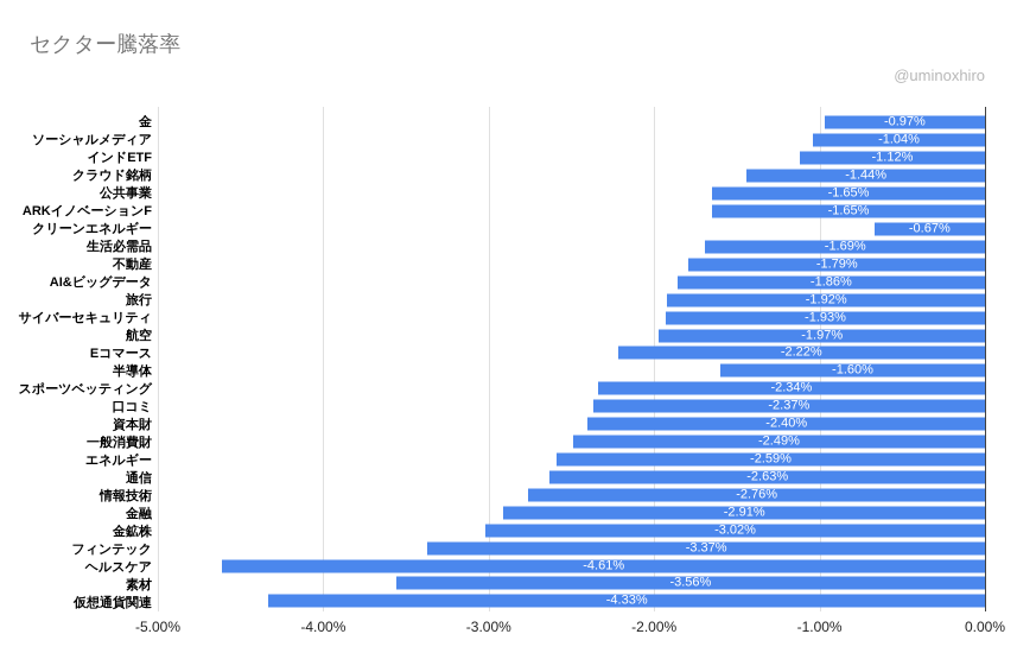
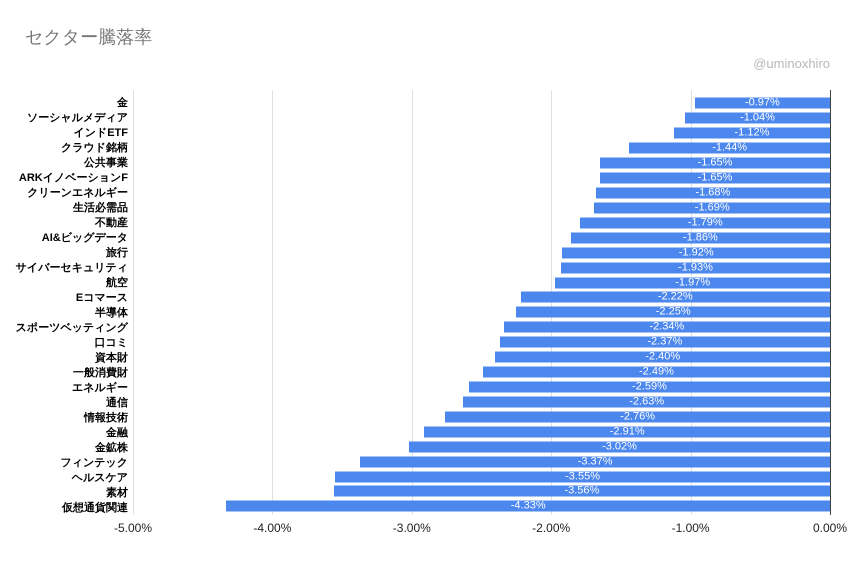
クリーンエネルギー: -0.67% -> -1.68%
半導体: -1.60% -> -2.25%
ヘルスケア: -4.61% -> -3.55%
